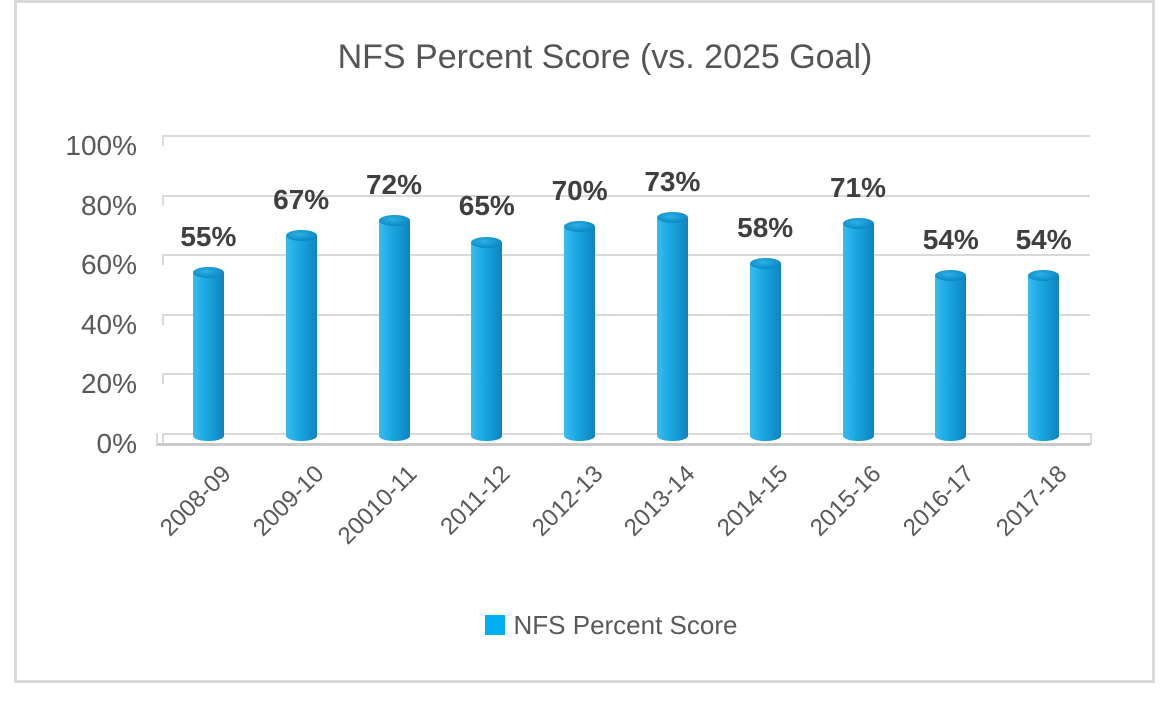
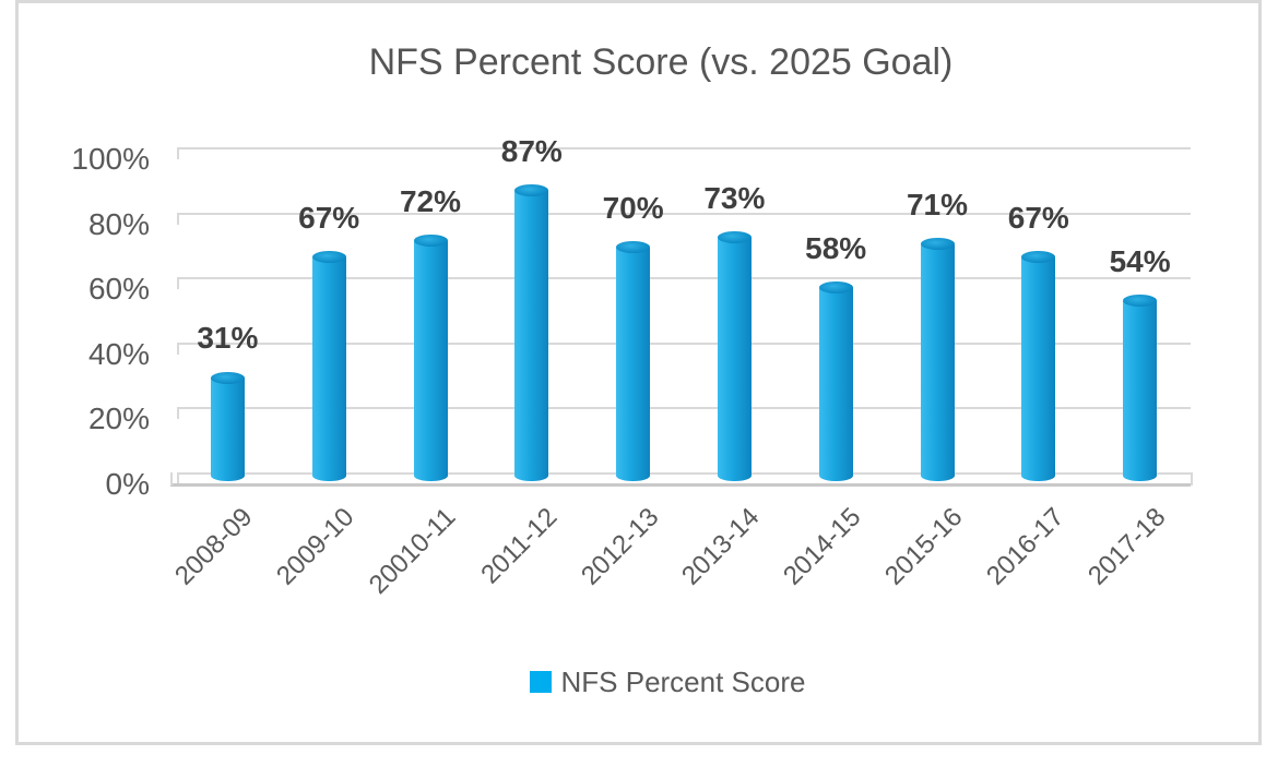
2008-09: 55% -> 31%
2011-12: 65% -> 87%
2016-17: 54% -> 67%
